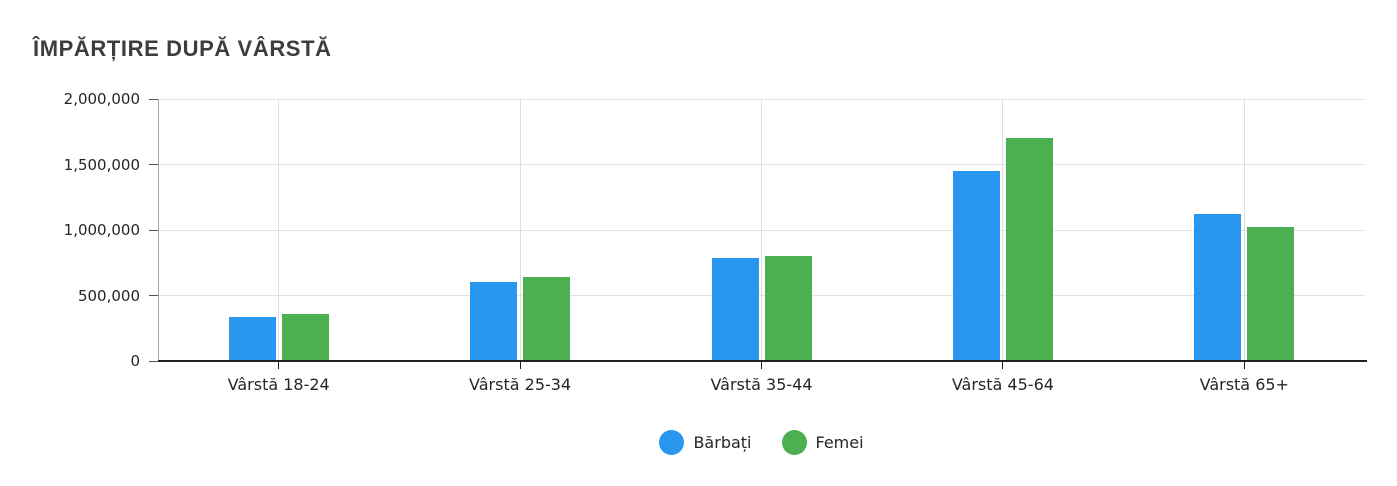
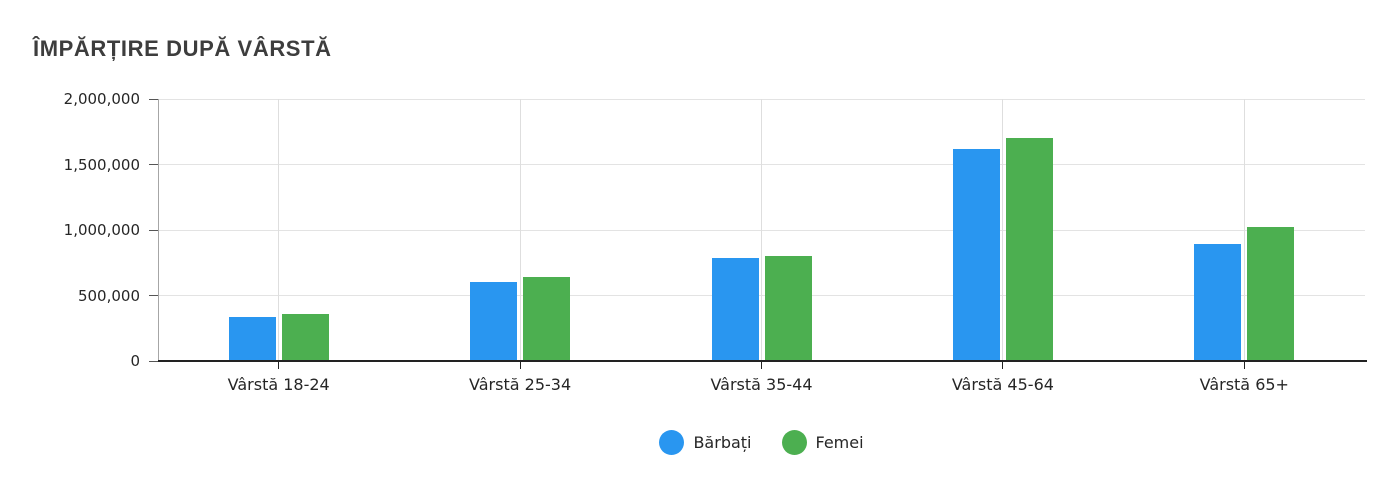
Bărbați/Vârstă 45-64: 1450000 -> 1620000
Bărbați/Vârstă 65+: 1120000 -> 890000
